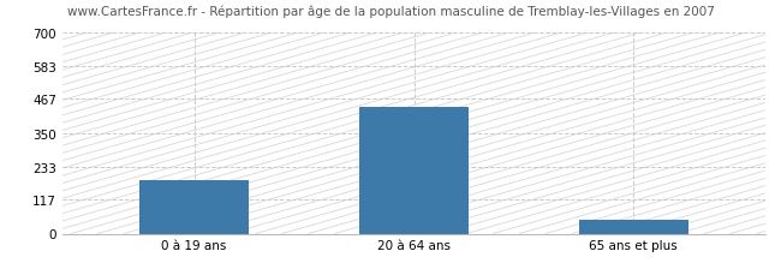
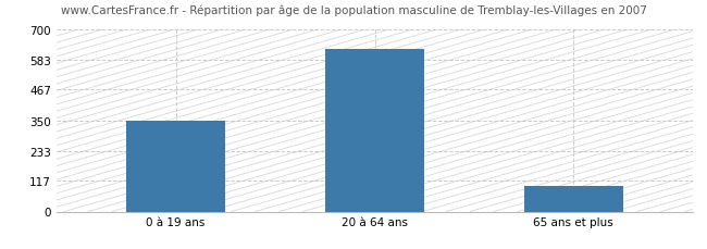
0 à 19 ans: 185 -> 350
20 à 64 ans: 440 -> 622
65 ans et plus: 50 -> 97
